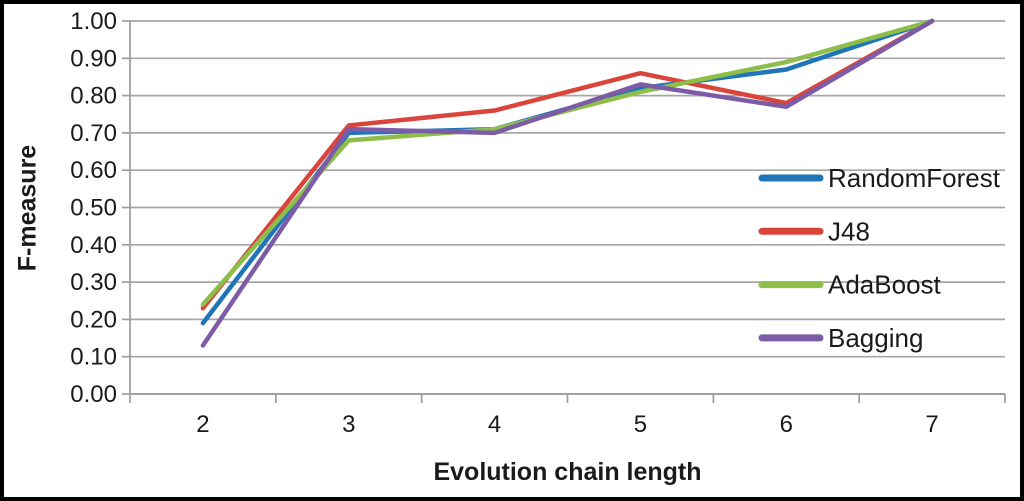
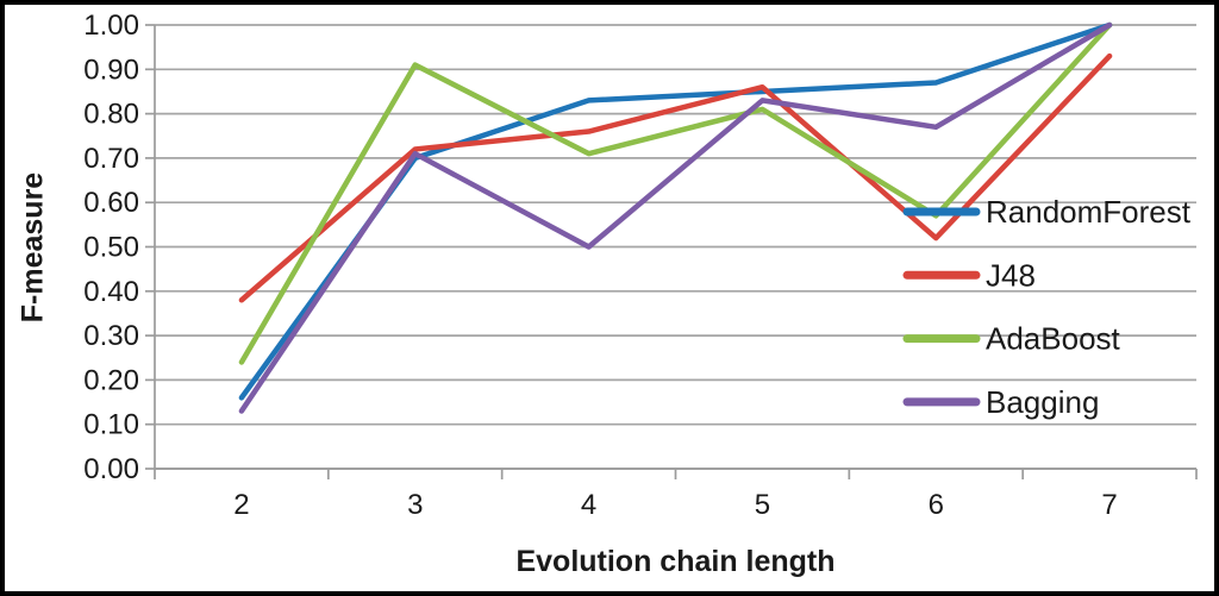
RandomForest/2: 0.19 -> 0.16
J48/2: 0.23 -> 0.38
AdaBoost/3: 0.68 -> 0.91
RandomForest/4: 0.71 -> 0.83
Bagging/4: 0.70 -> 0.50
RandomForest/5: 0.82 -> 0.85
J48/6: 0.78 -> 0.52
AdaBoost/6: 0.89 -> 0.57
J48/7: 1.00 -> 0.93
